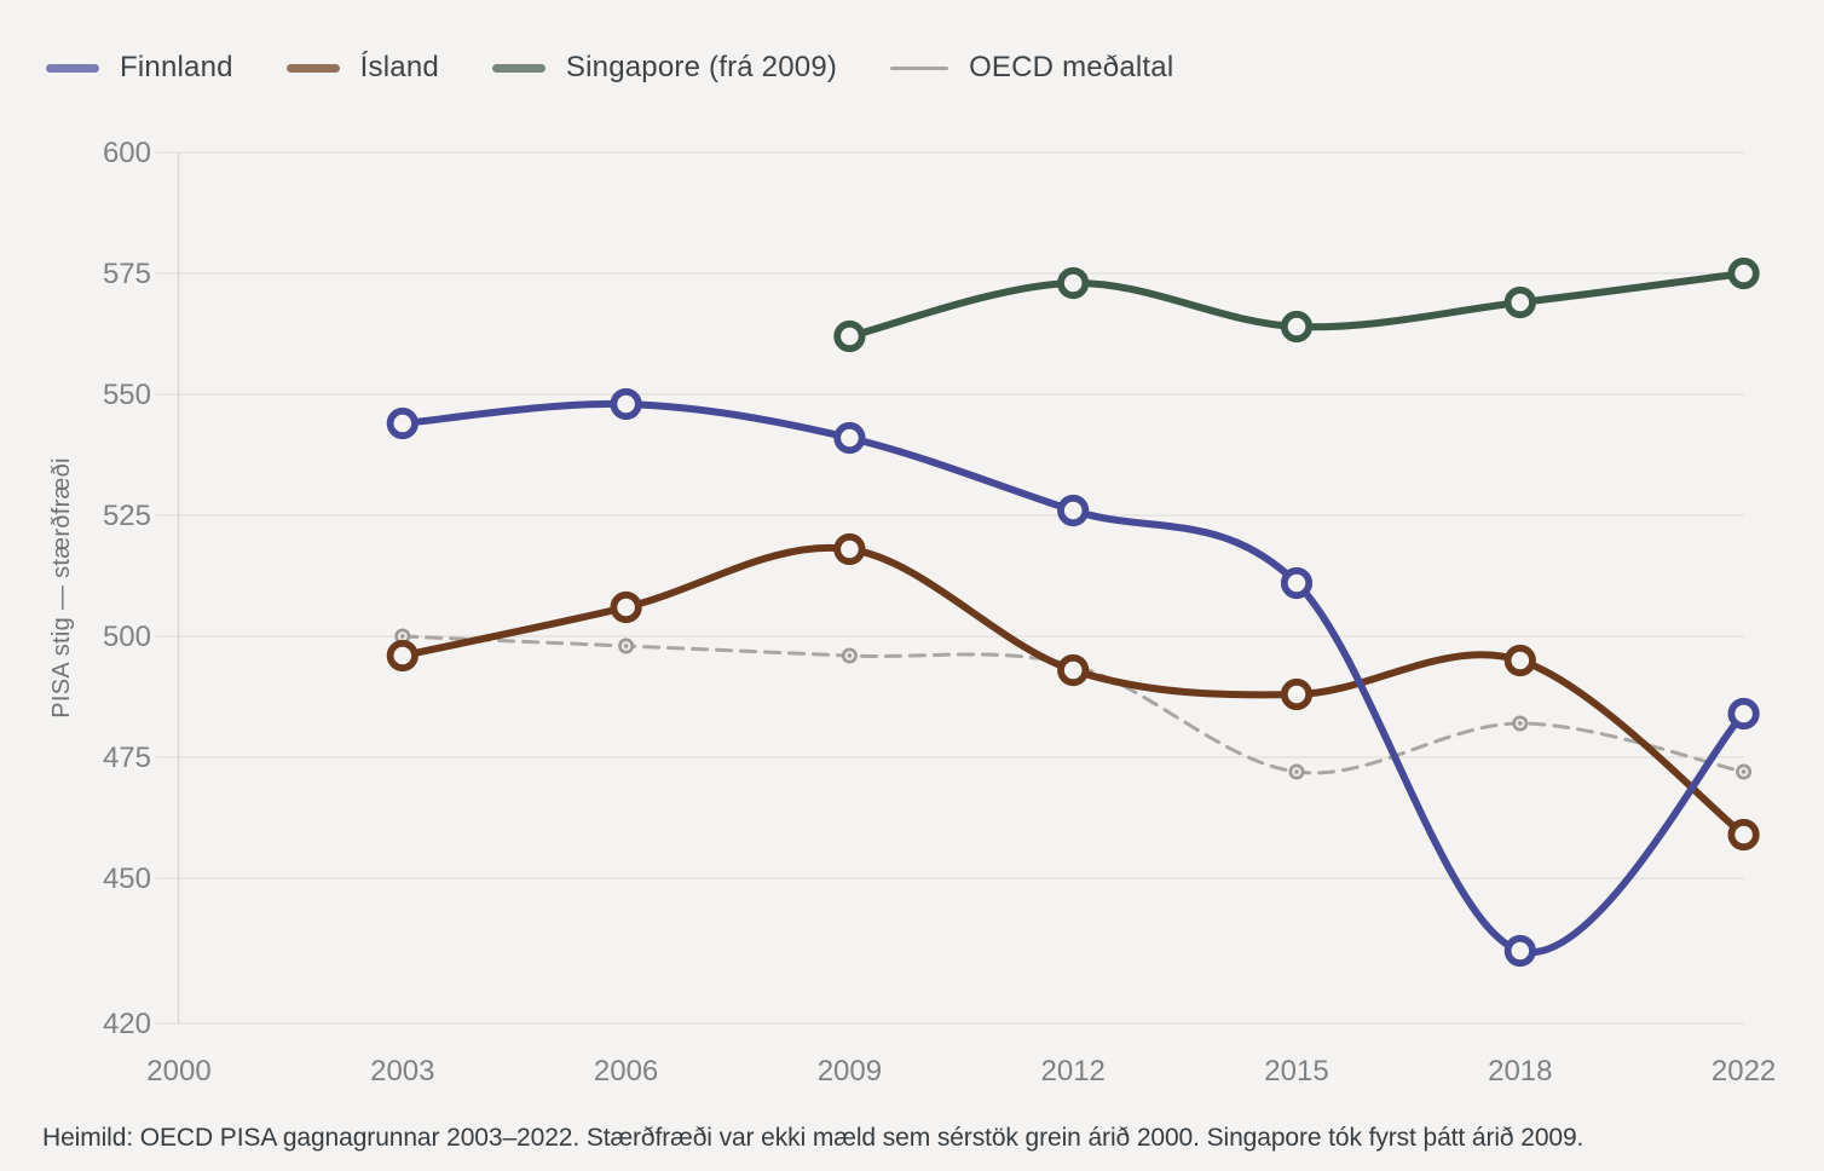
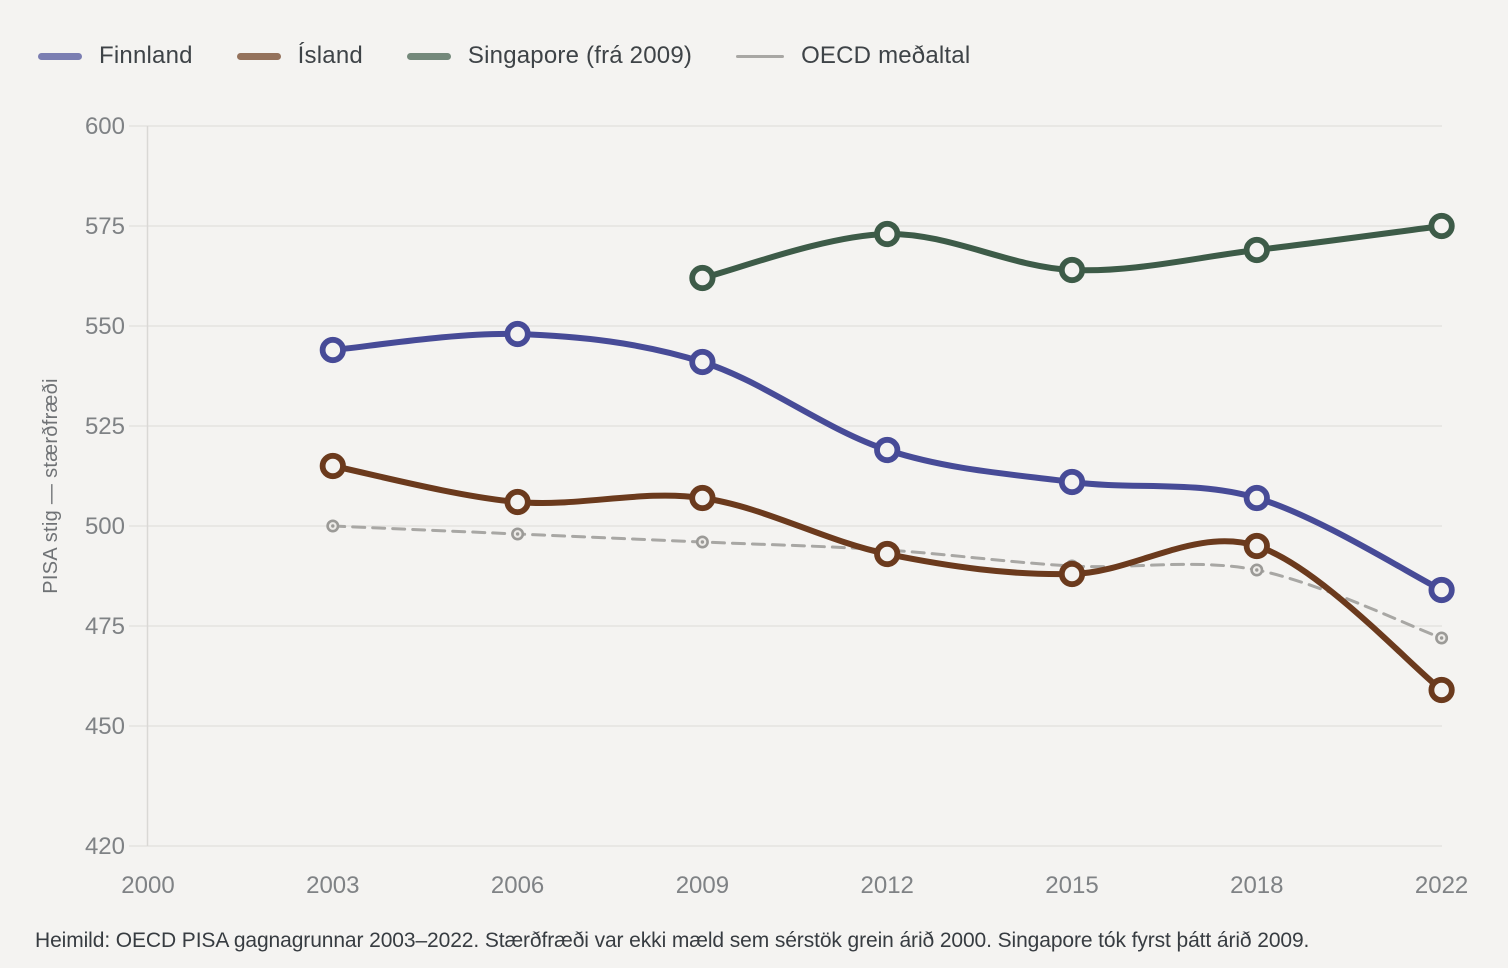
Ísland/2003: 496 -> 515
Ísland/2009: 518 -> 507
Finnland/2012: 526 -> 519
OECD meðaltal/2015: 472 -> 490
OECD meðaltal/2018: 482 -> 489
Finnland/2018: 435 -> 507
